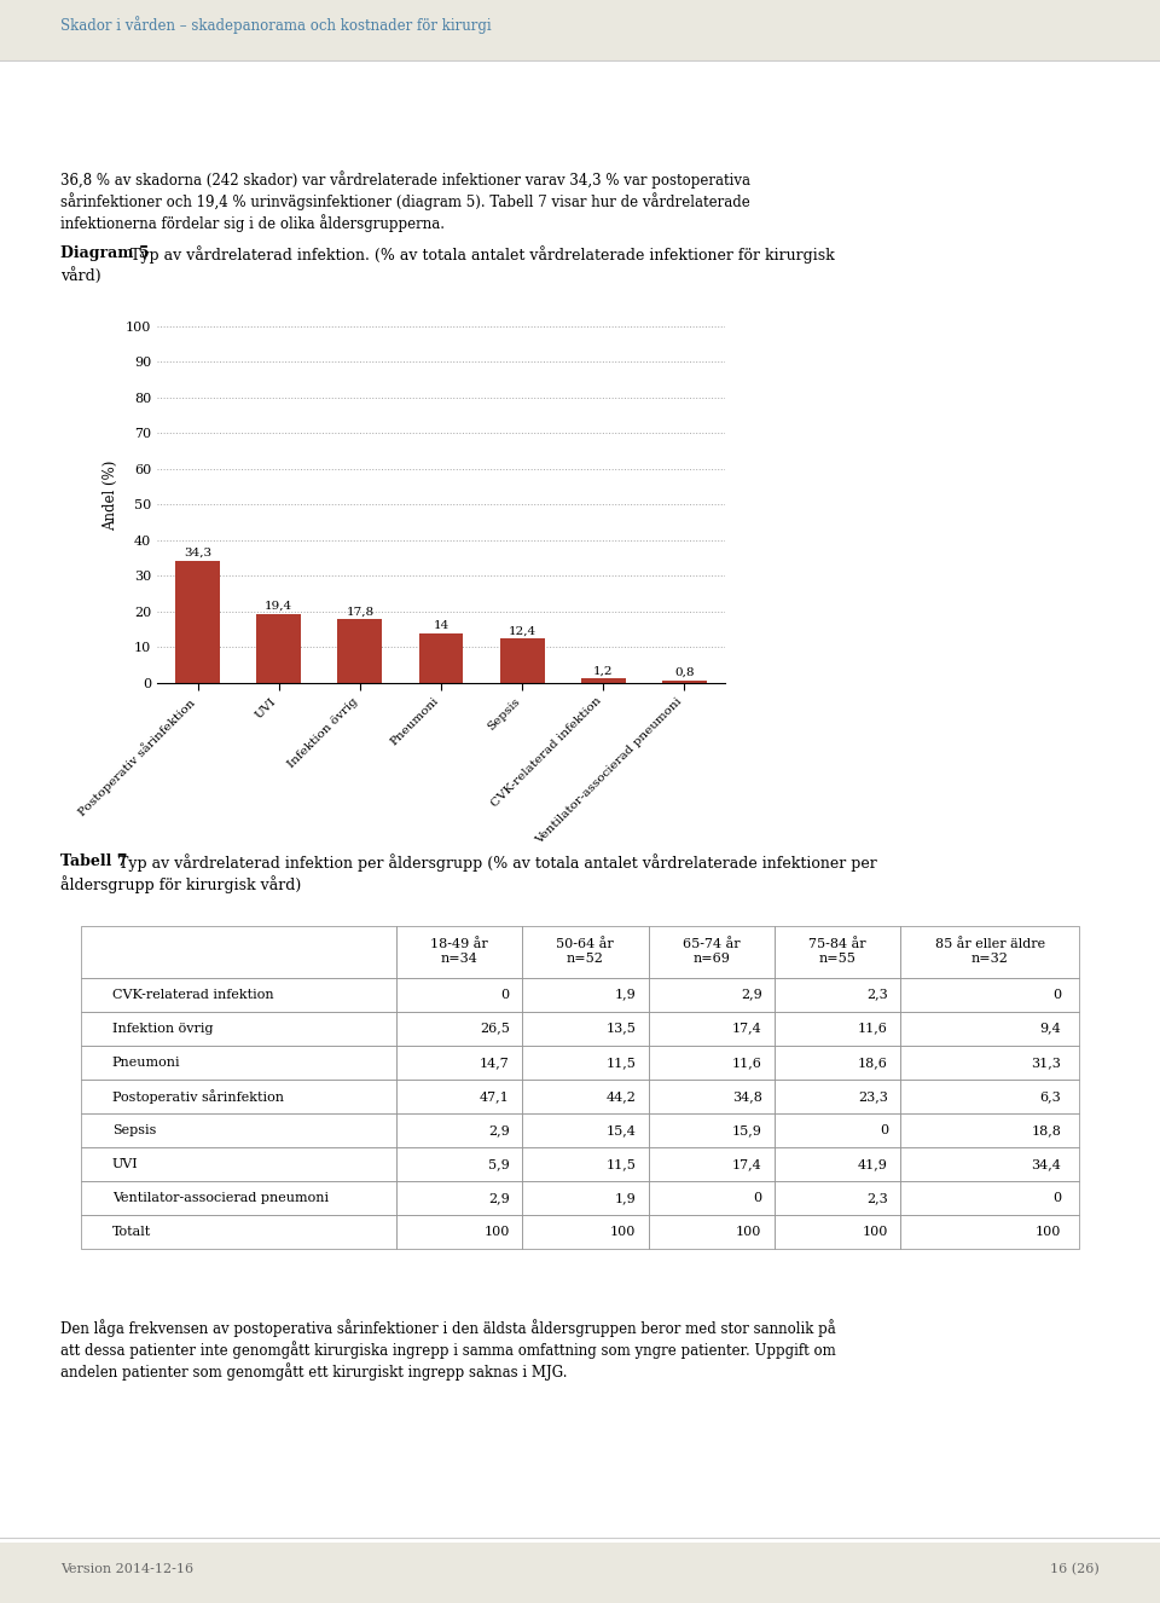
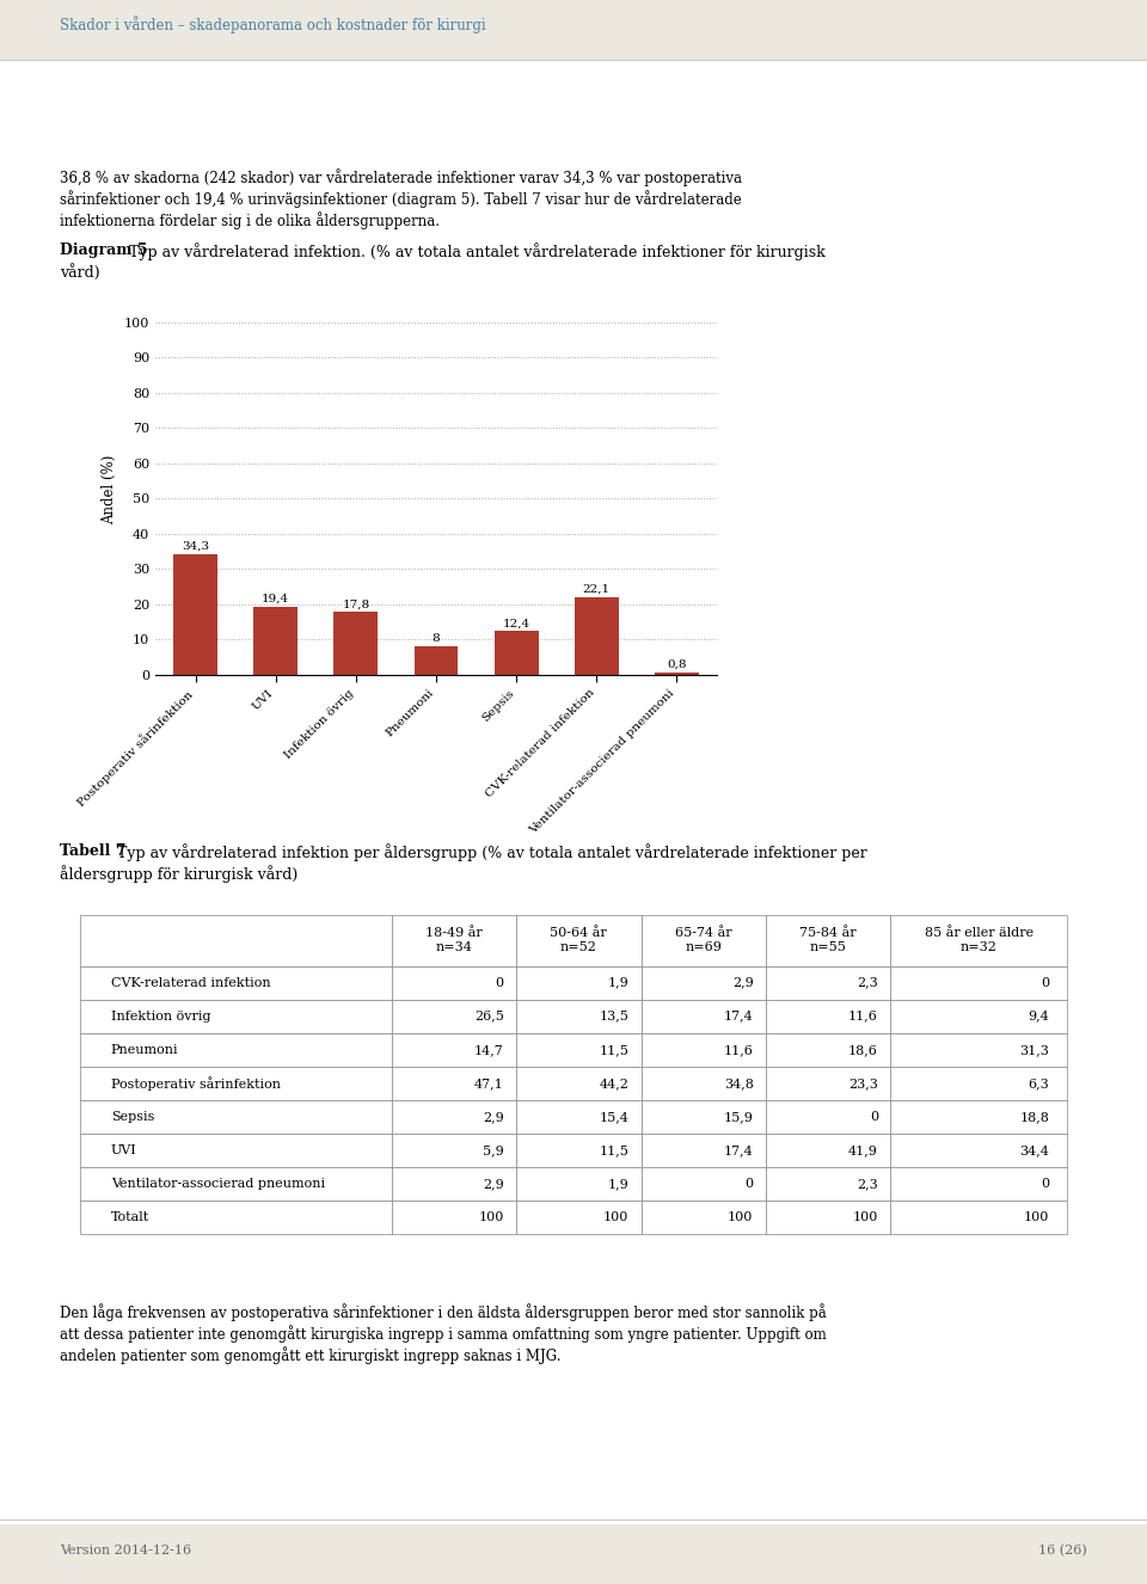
Pneumoni: 14 -> 8
CVK-relaterad infektion: 1,2 -> 22,1
